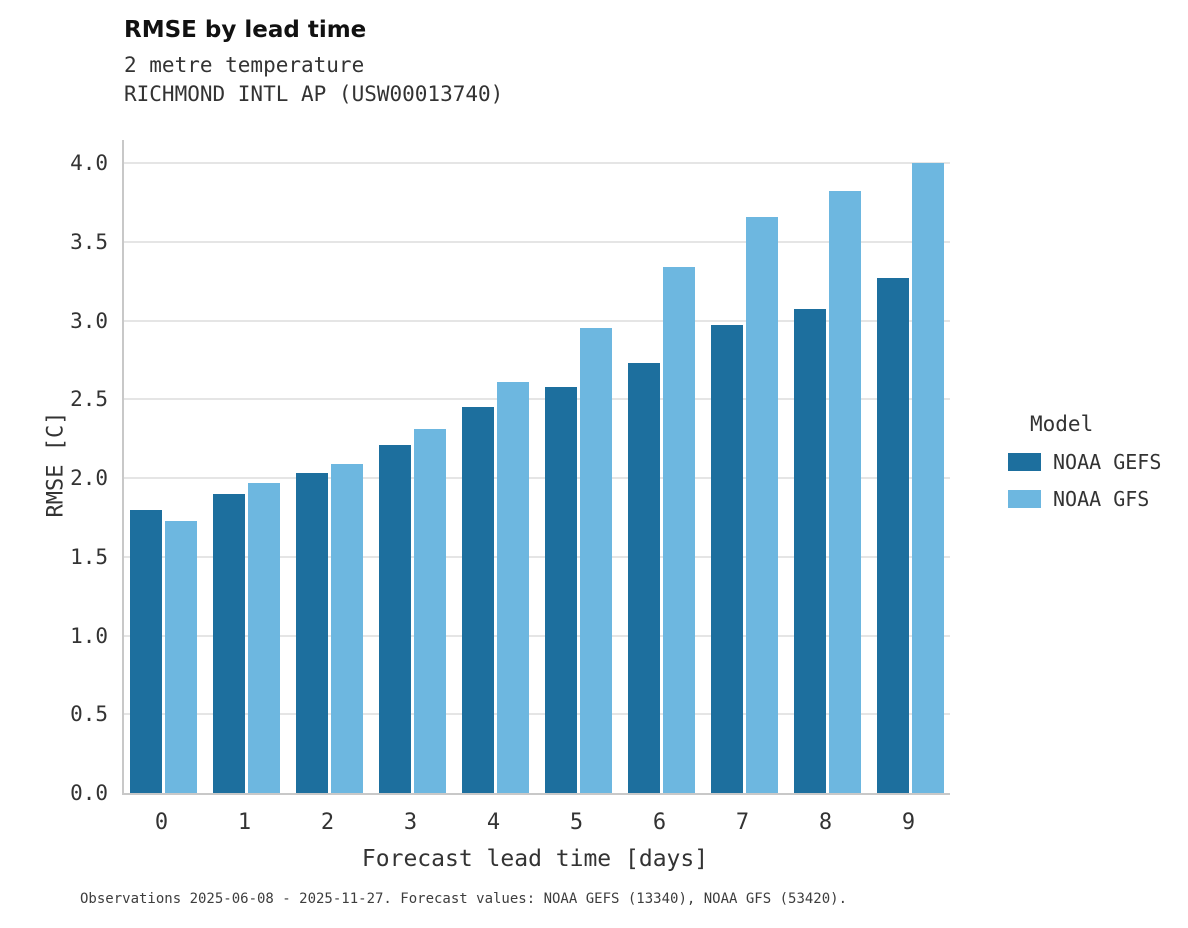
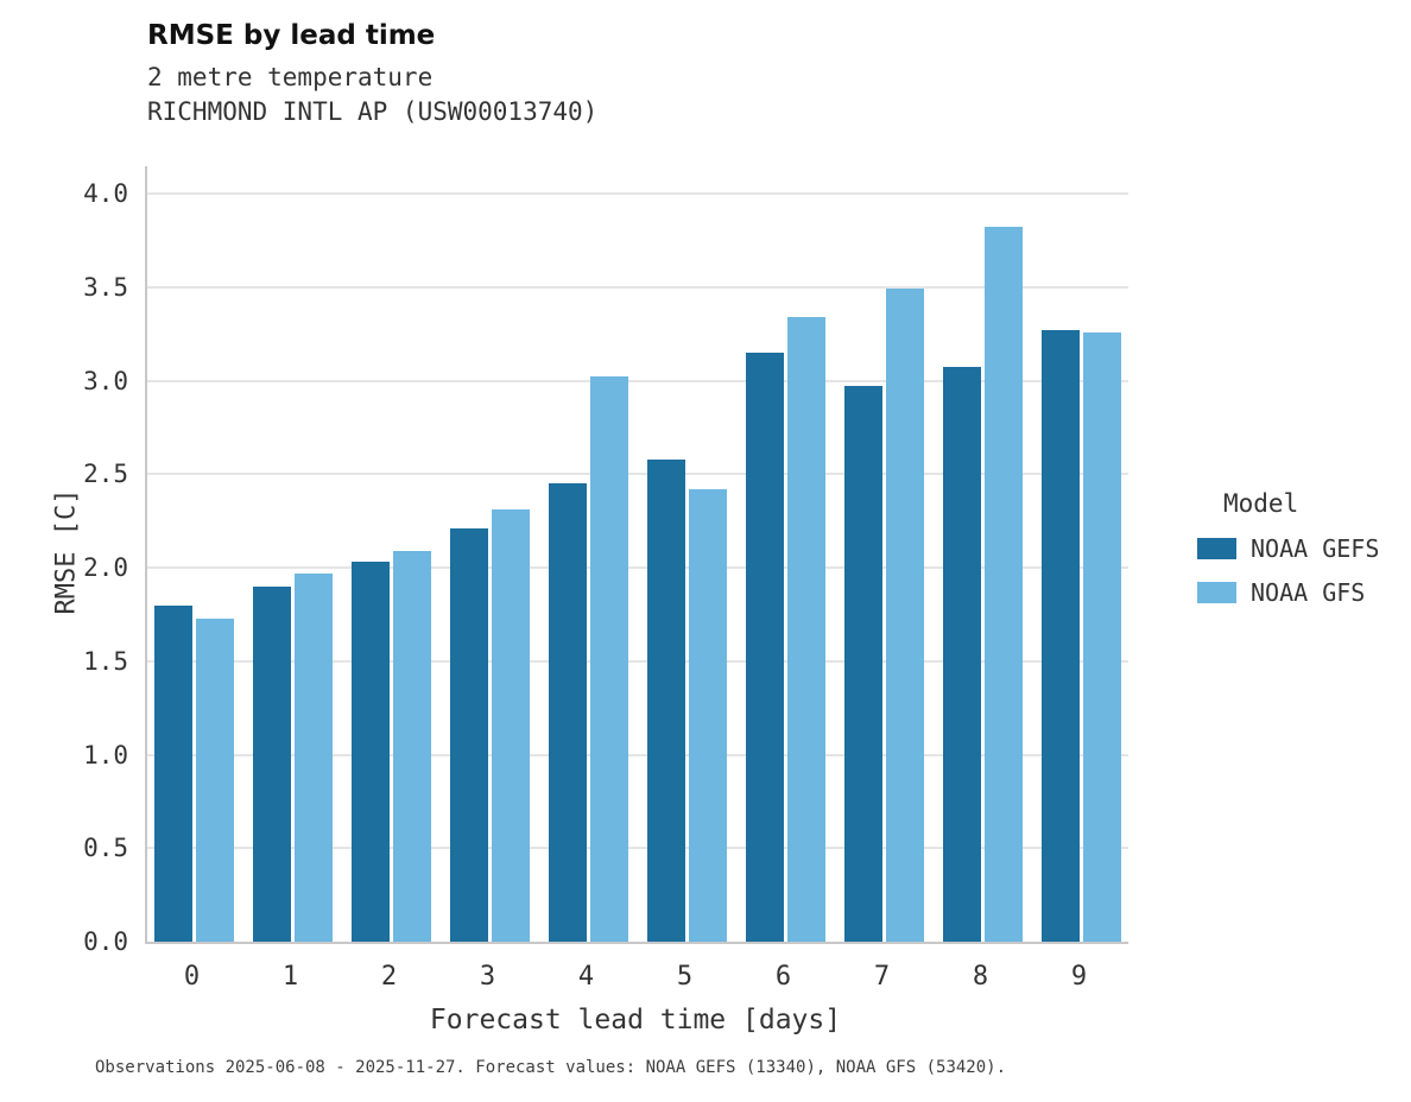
NOAA GFS/4: 2.61 -> 3.02
NOAA GFS/5: 2.95 -> 2.42
NOAA GEFS/6: 2.73 -> 3.15
NOAA GFS/7: 3.66 -> 3.49
NOAA GFS/9: 4.00 -> 3.26
